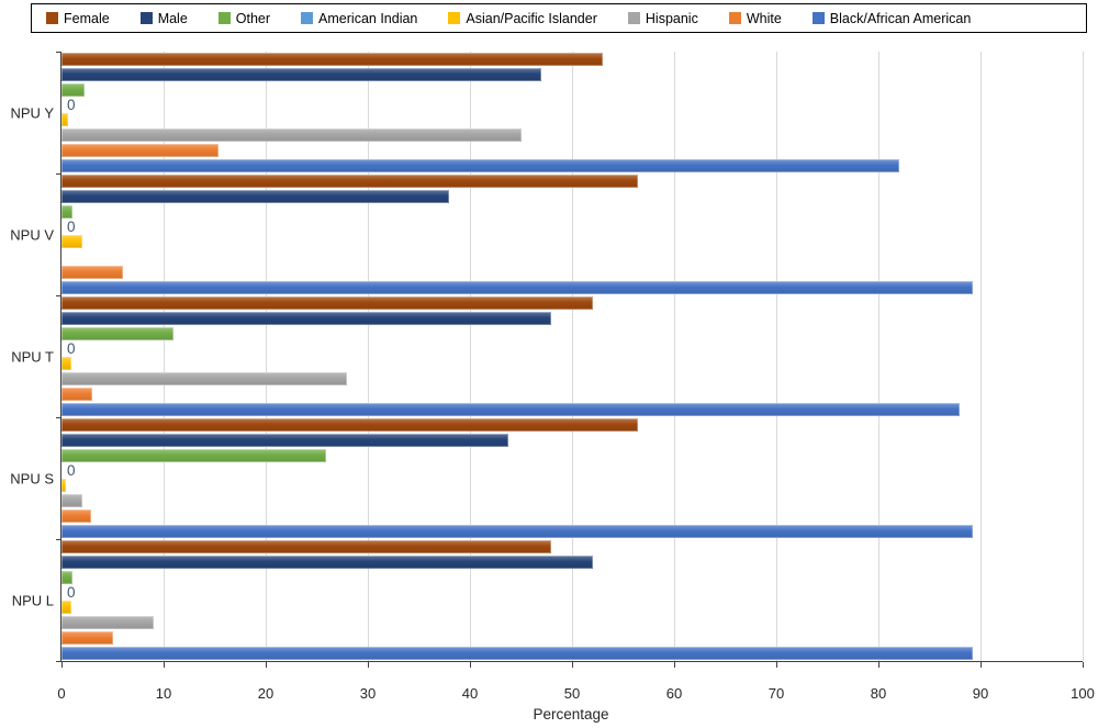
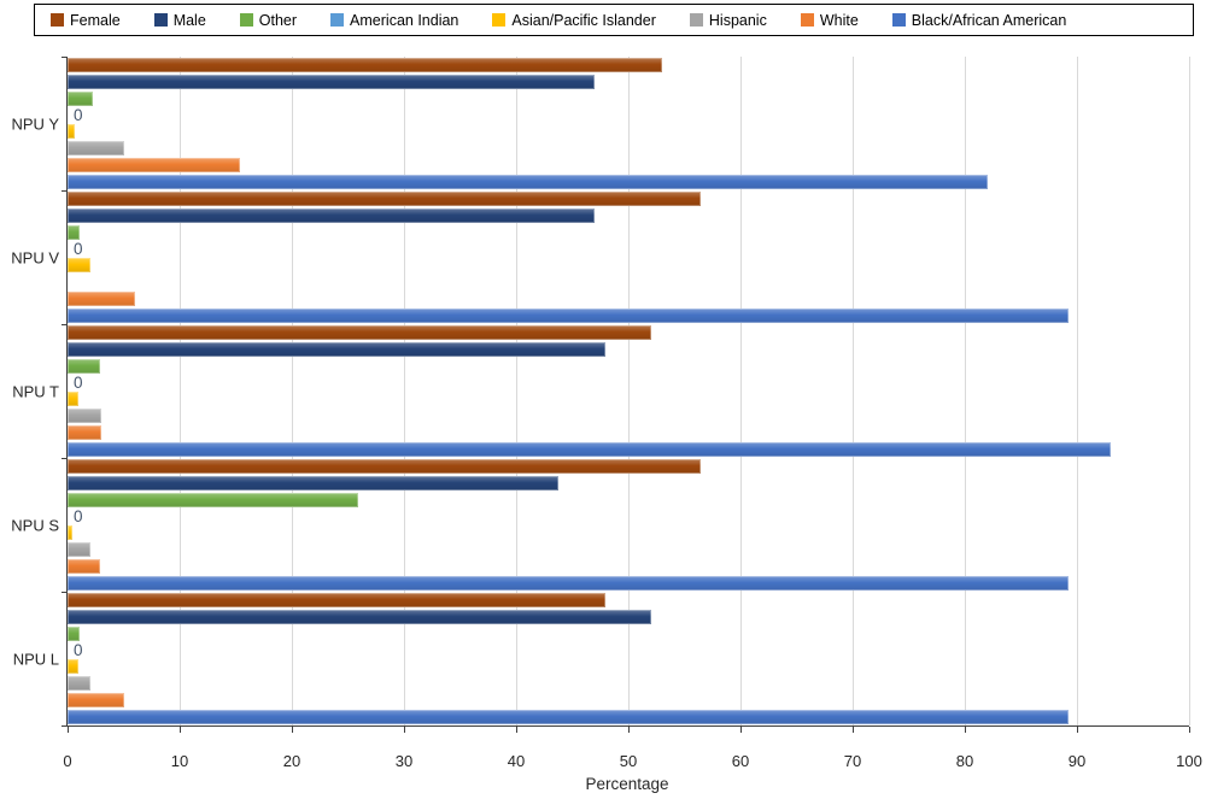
Hispanic/NPU Y: 45 -> 5
Male/NPU V: 38 -> 47
Other/NPU T: 11 -> 3
Hispanic/NPU T: 28 -> 3
Black/African American/NPU T: 88 -> 93
Hispanic/NPU L: 9 -> 2
